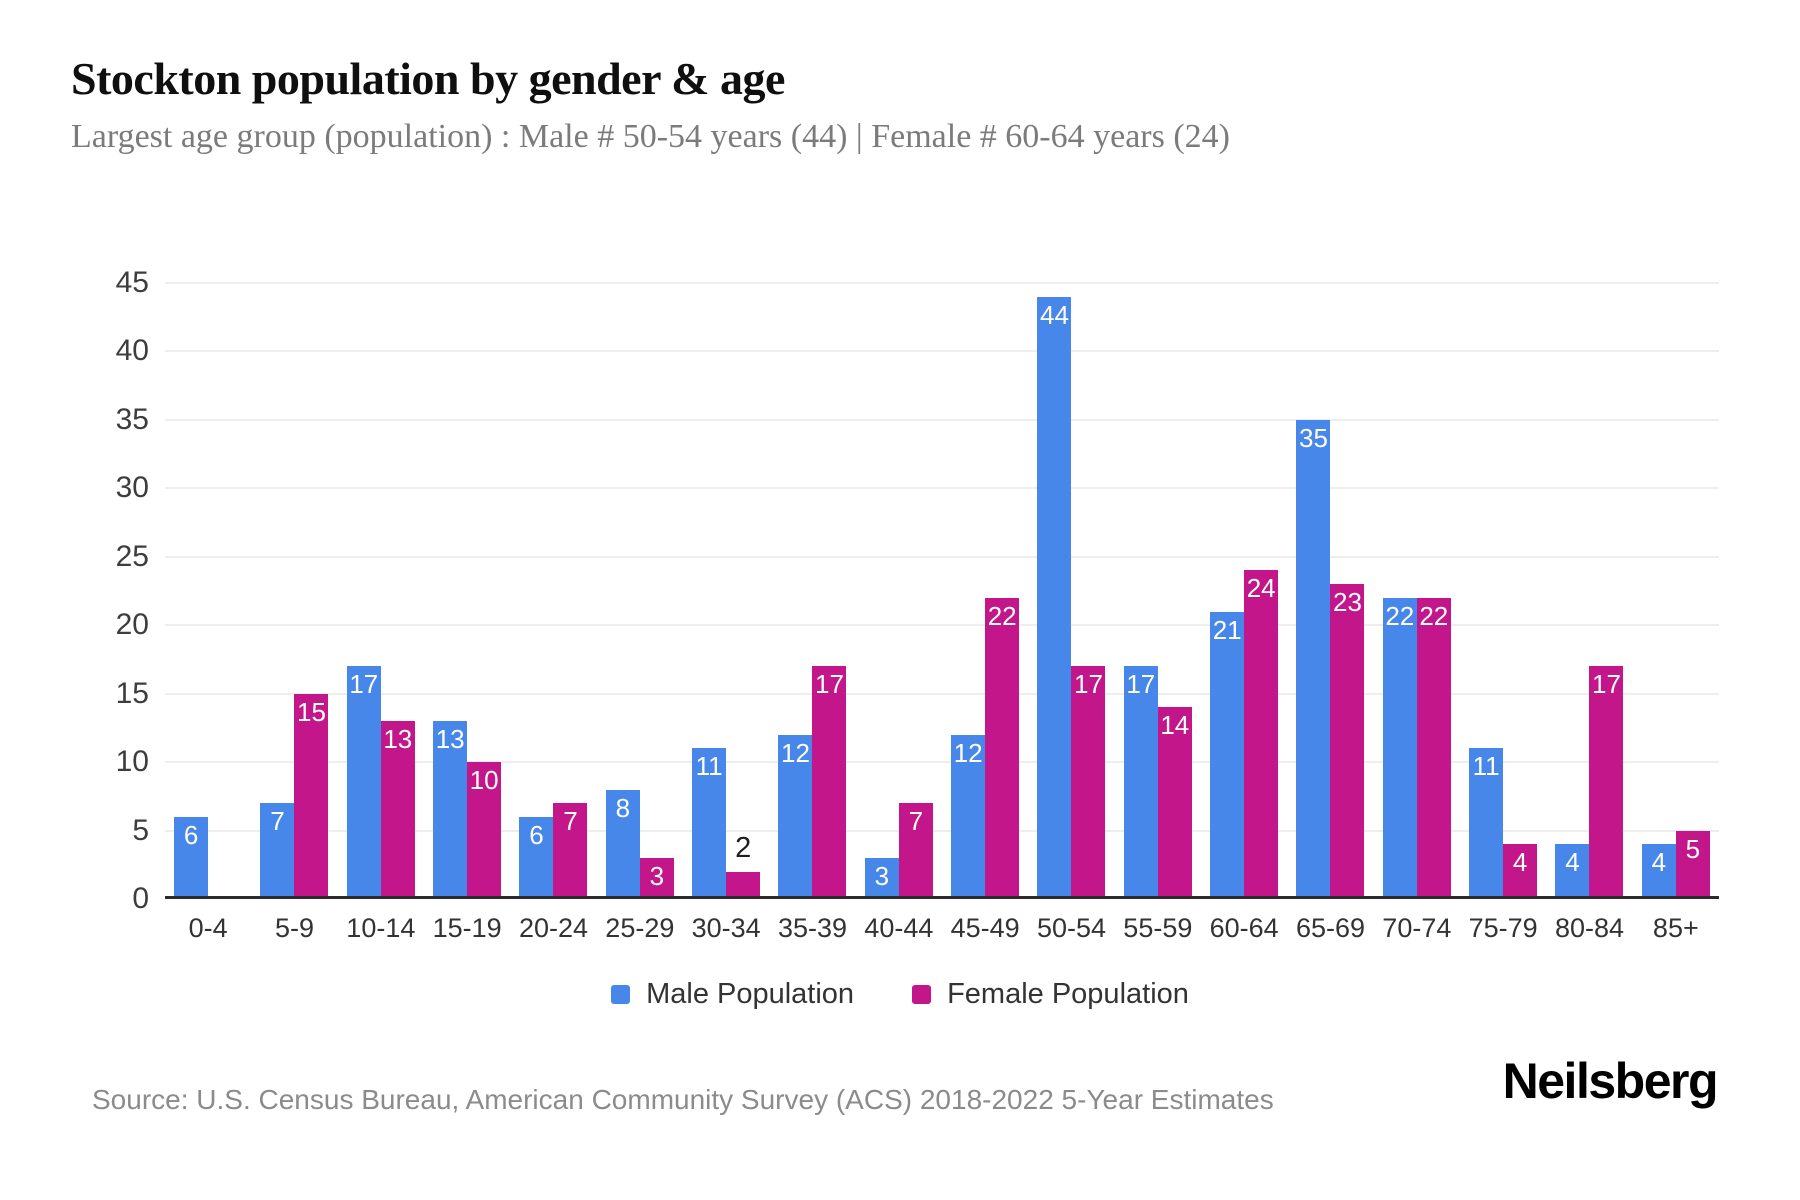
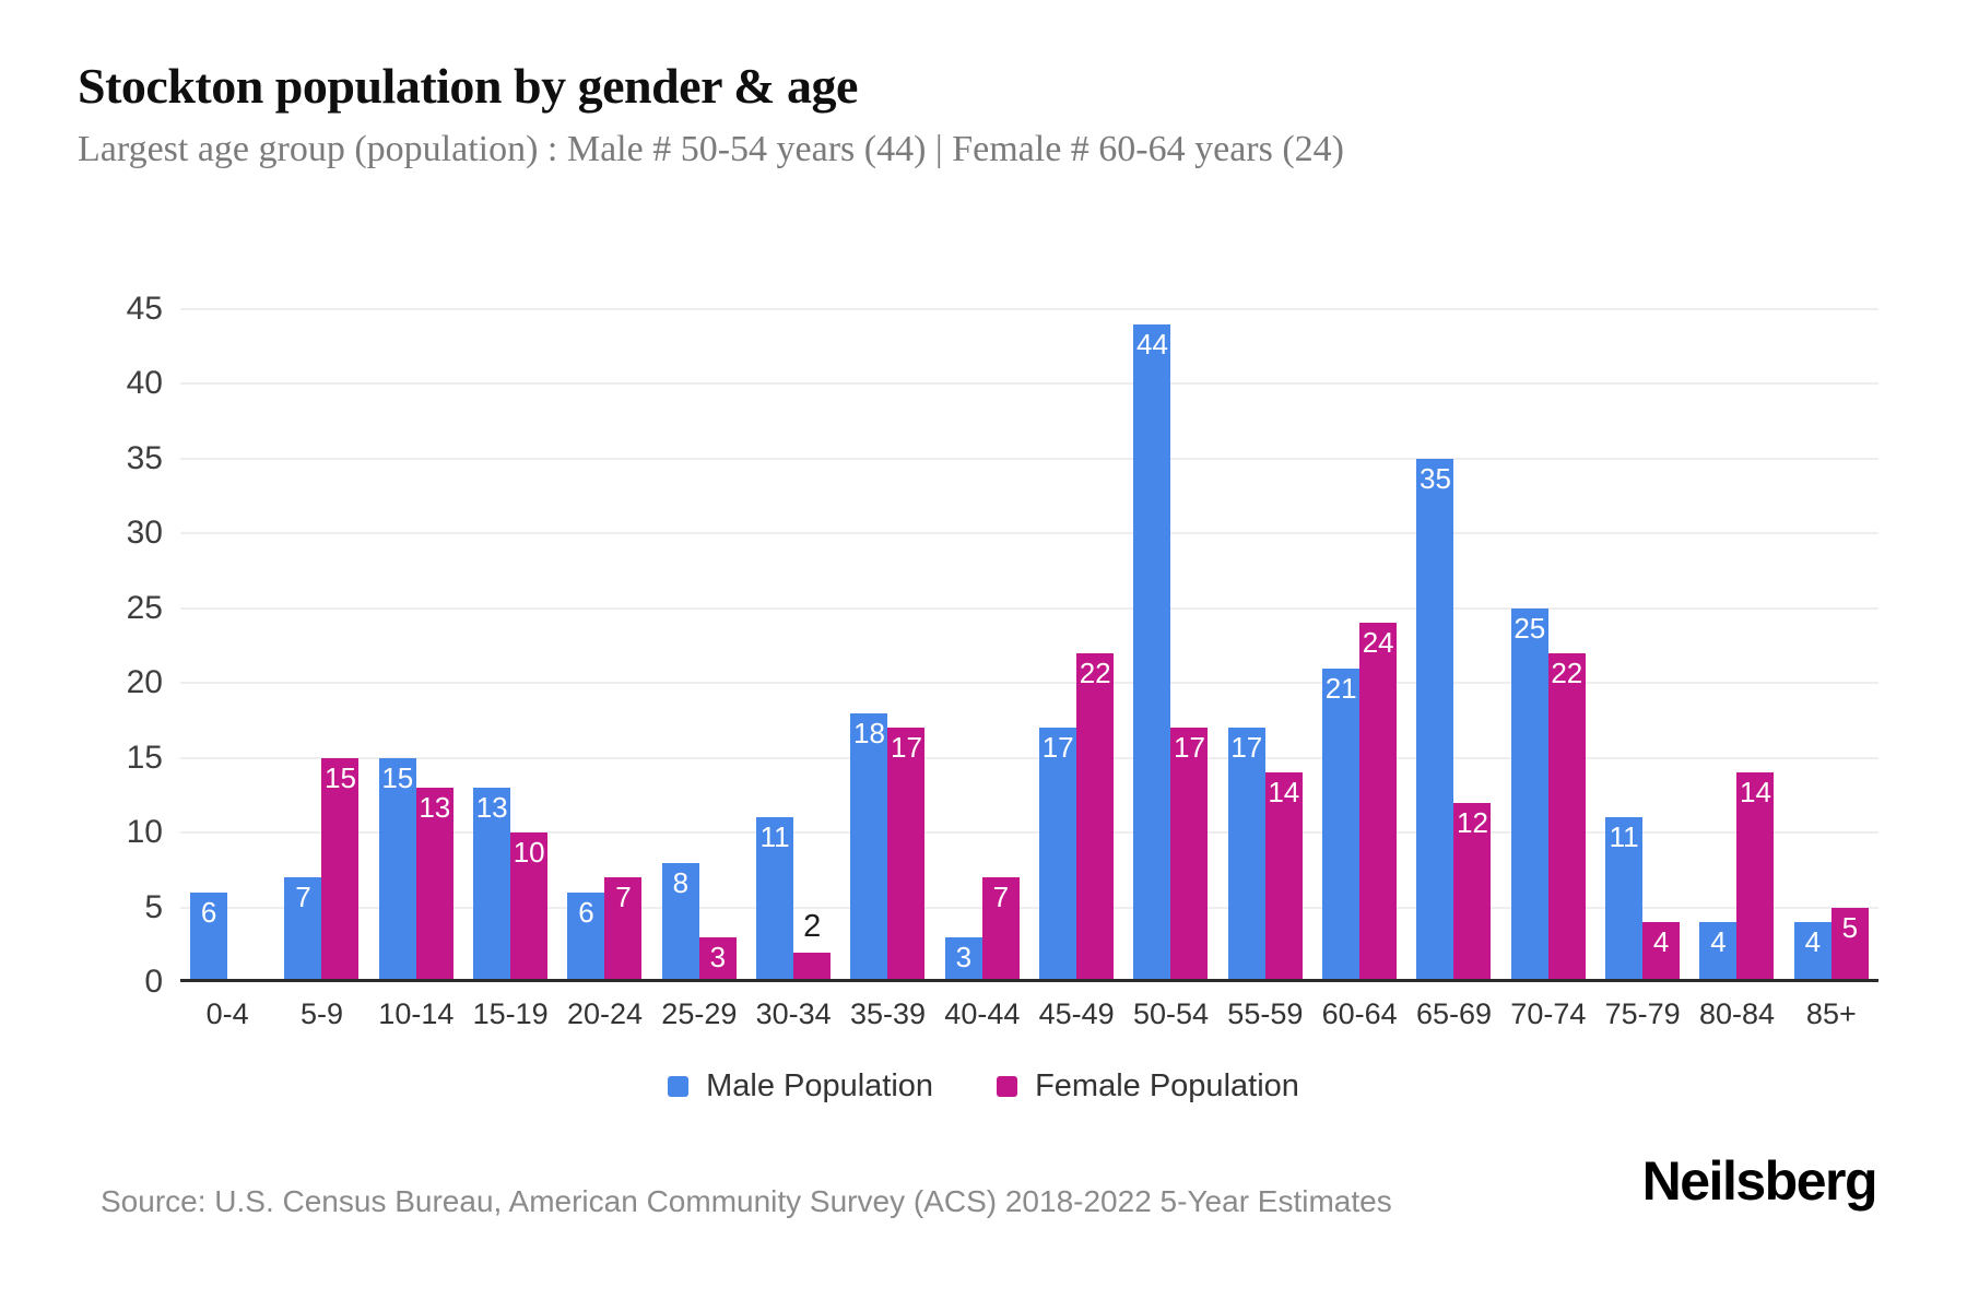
Male Population/10-14: 17 -> 15
Male Population/35-39: 12 -> 18
Male Population/45-49: 12 -> 17
Female Population/65-69: 23 -> 12
Male Population/70-74: 22 -> 25
Female Population/80-84: 17 -> 14
